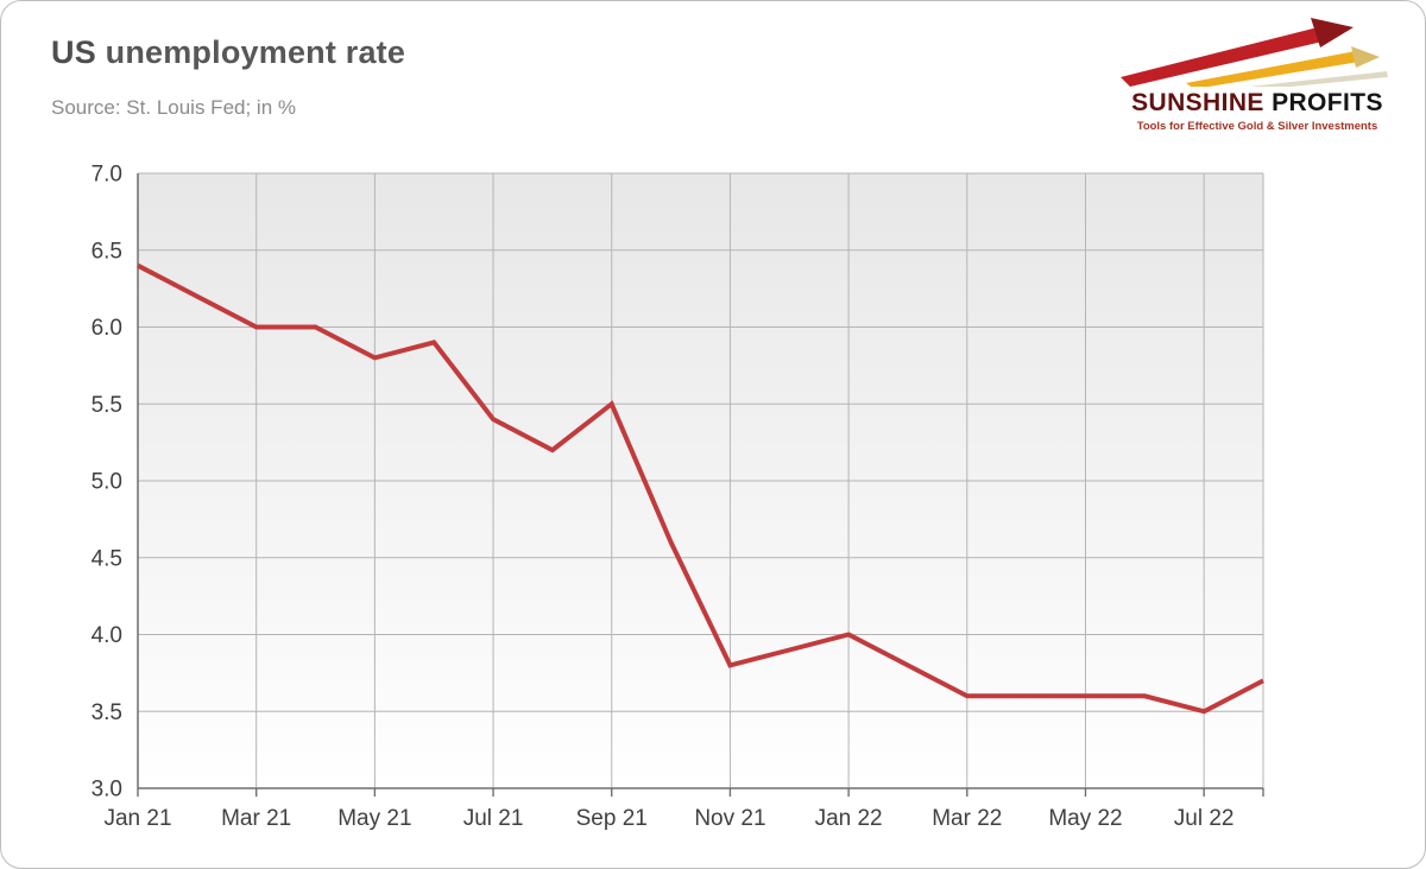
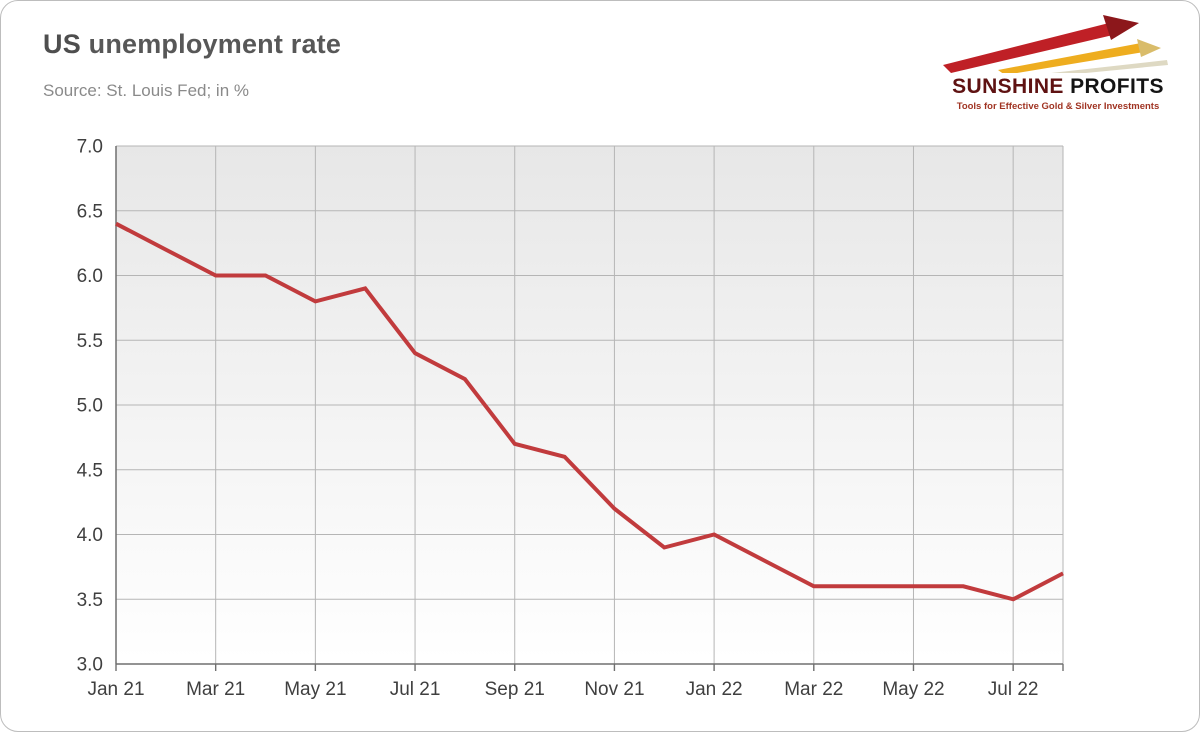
Sep 21: 5.5 -> 4.7
Nov 21: 3.8 -> 4.2
